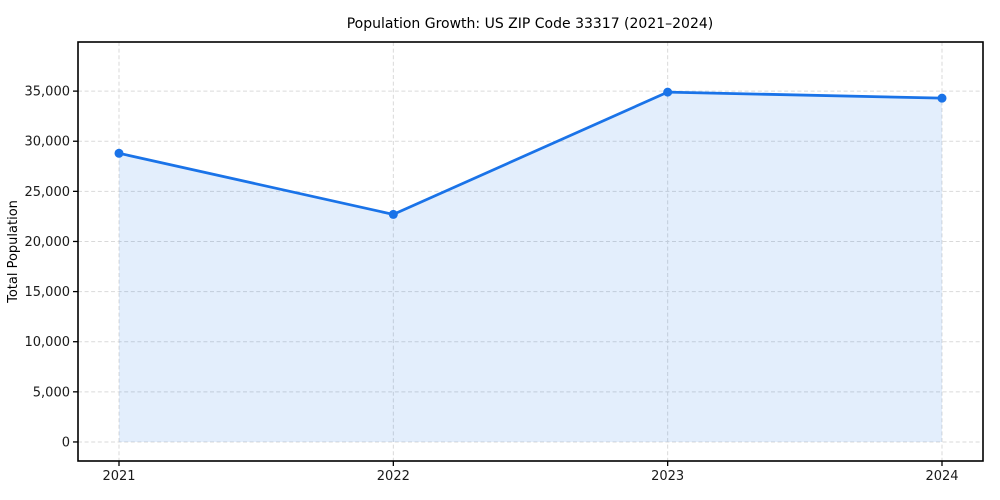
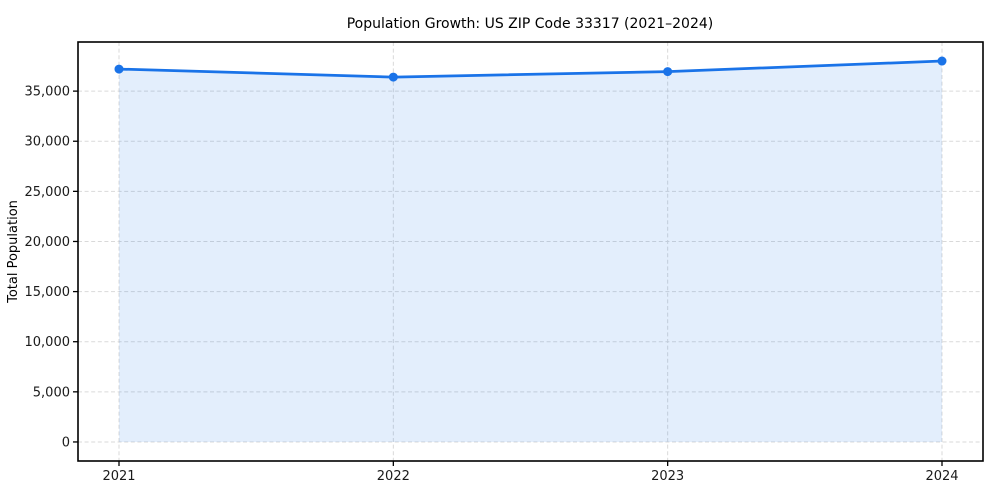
2021: 28800 -> 37200
2022: 22700 -> 36400
2023: 34900 -> 37000
2024: 34300 -> 38000
